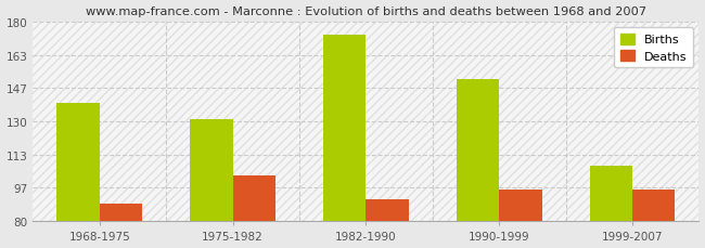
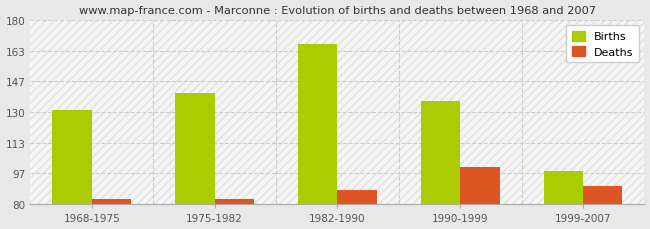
Births/1968-1975: 139 -> 131
Deaths/1968-1975: 89 -> 83
Births/1975-1982: 131 -> 140
Deaths/1975-1982: 103 -> 83
Births/1982-1990: 173 -> 167
Deaths/1982-1990: 91 -> 88
Births/1990-1999: 151 -> 136
Deaths/1990-1999: 96 -> 100
Births/1999-2007: 108 -> 98
Deaths/1999-2007: 96 -> 90
